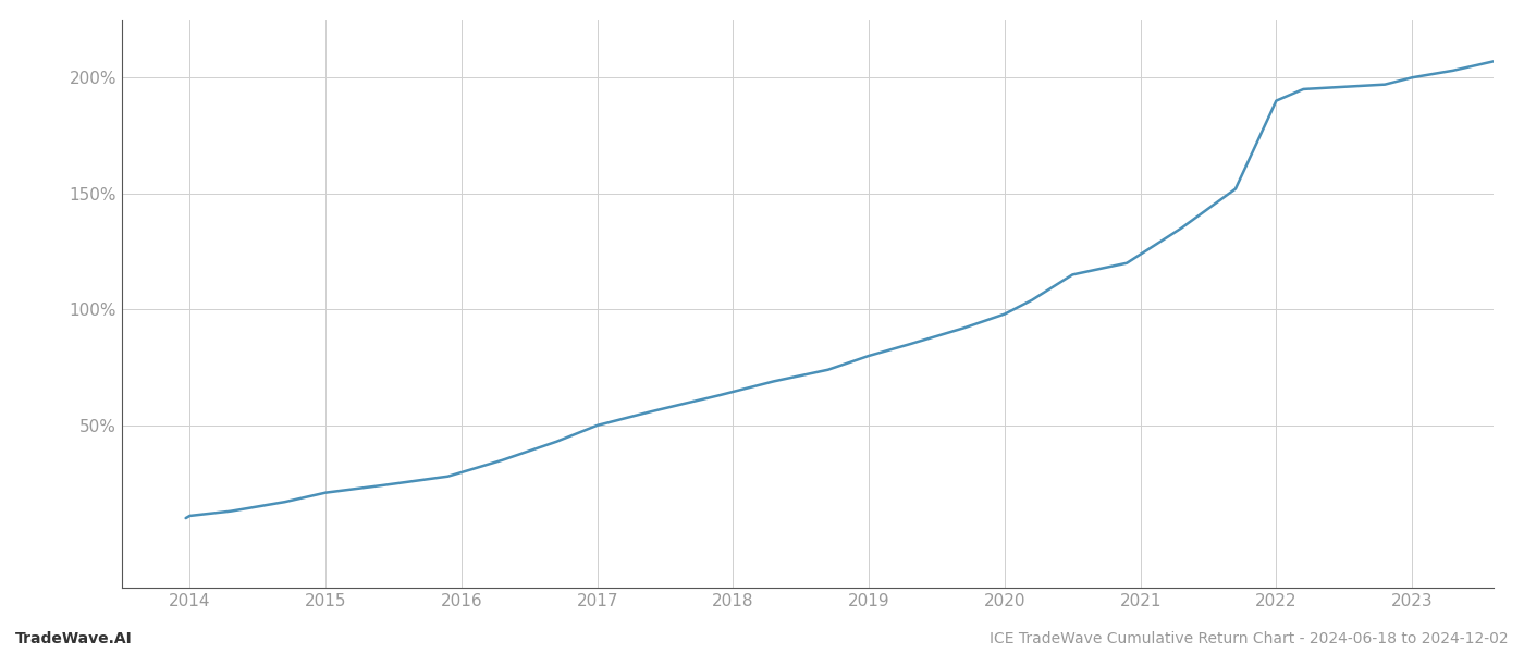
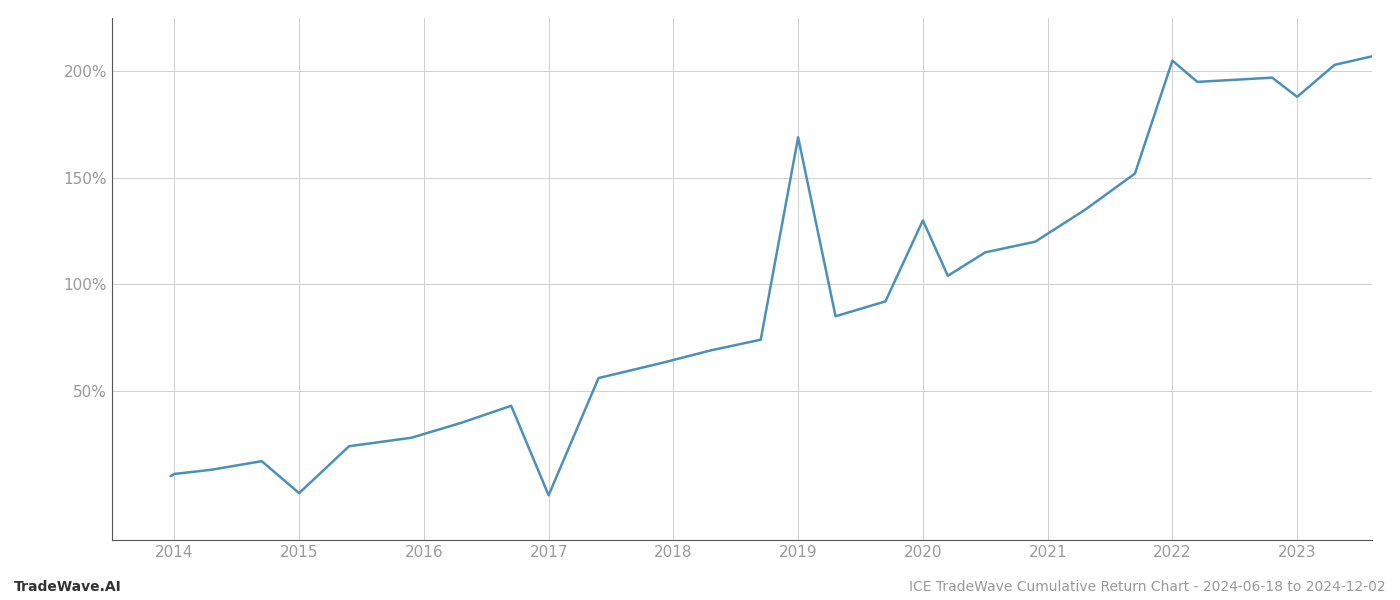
2015: 21% -> 2%
2017: 50% -> 1%
2019: 80% -> 169%
2020: 98% -> 130%
2022: 190% -> 205%
2023: 200% -> 188%
